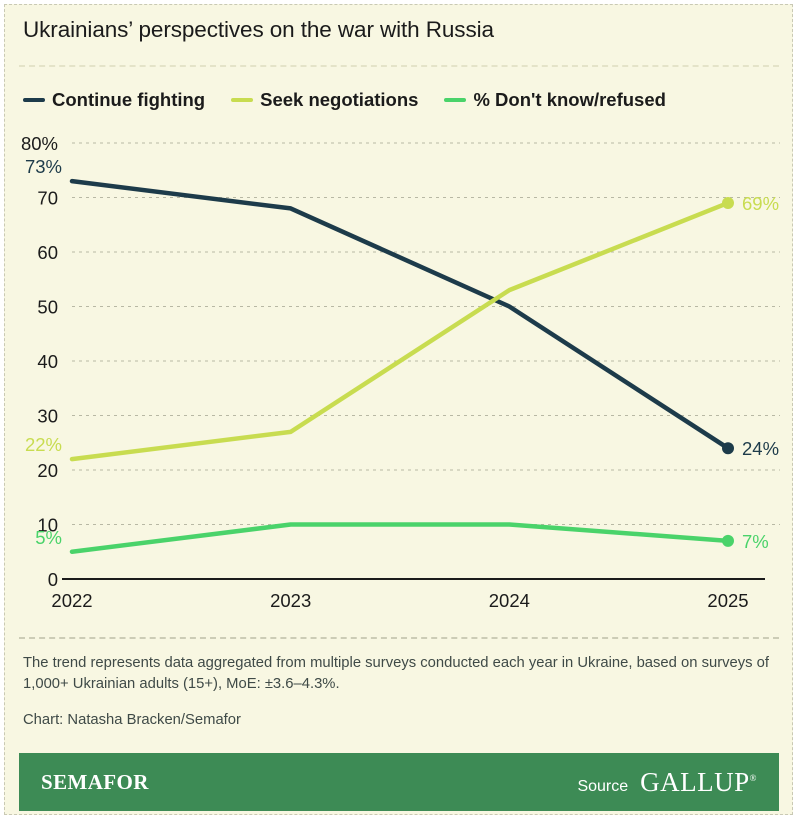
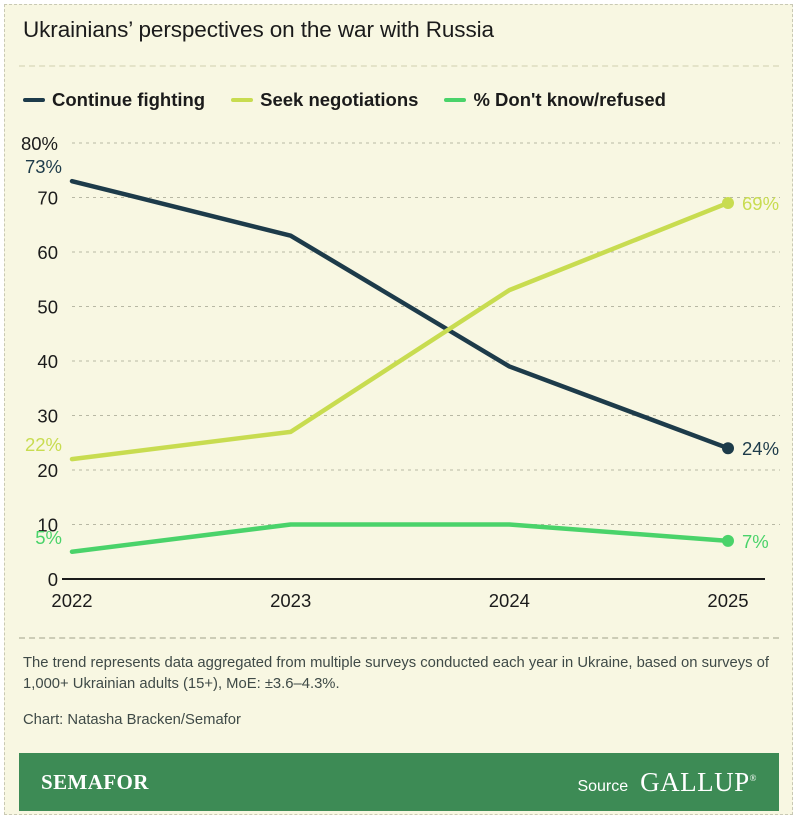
Continue fighting/2023: 68% -> 63%
Continue fighting/2024: 50% -> 39%
